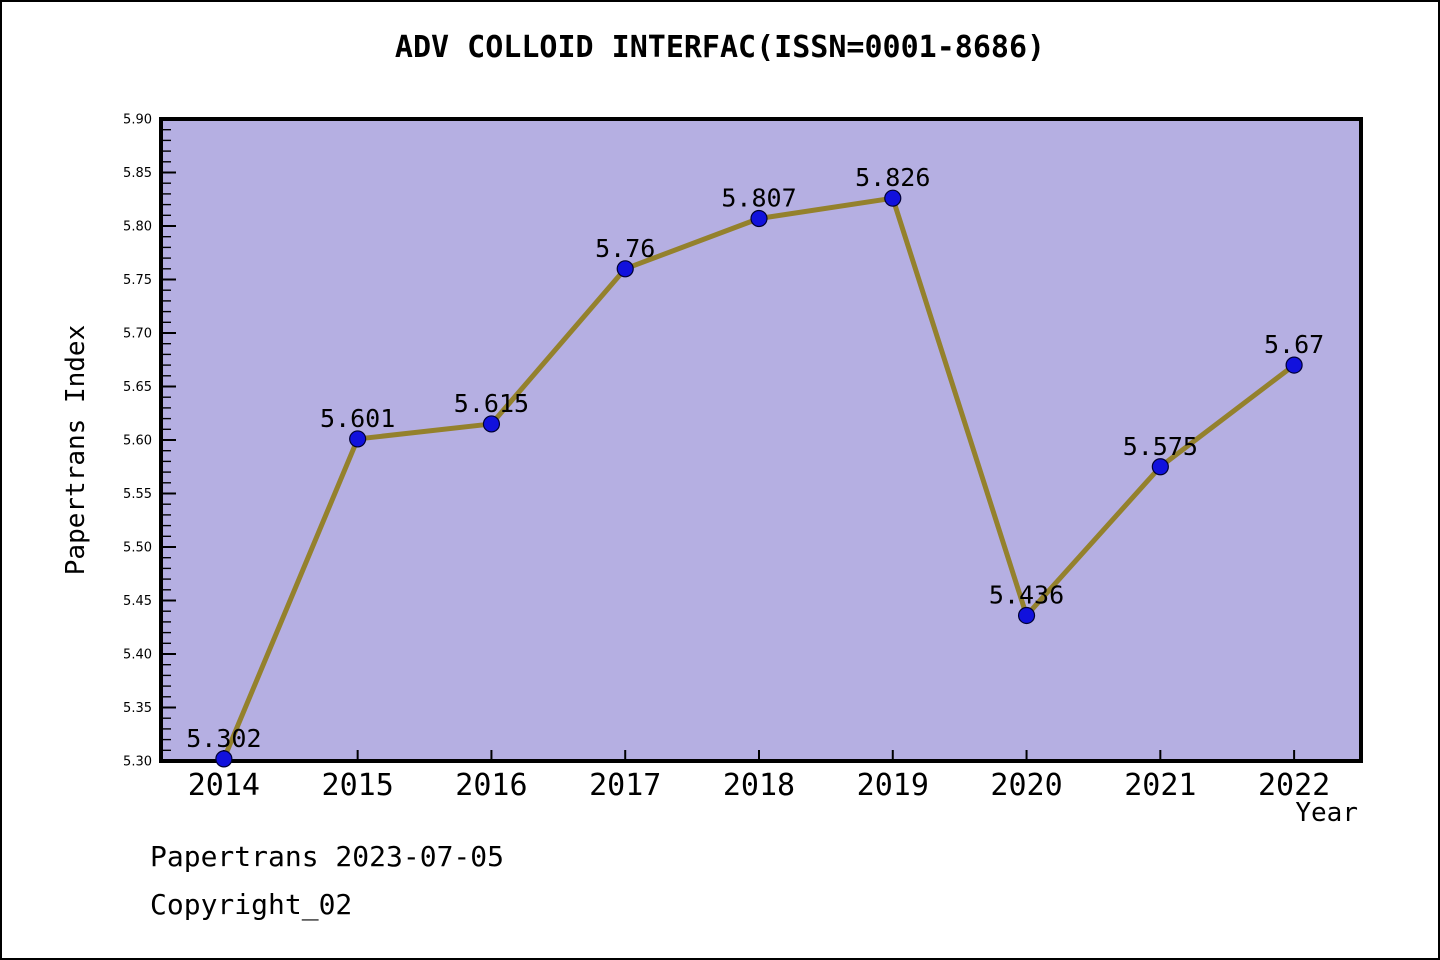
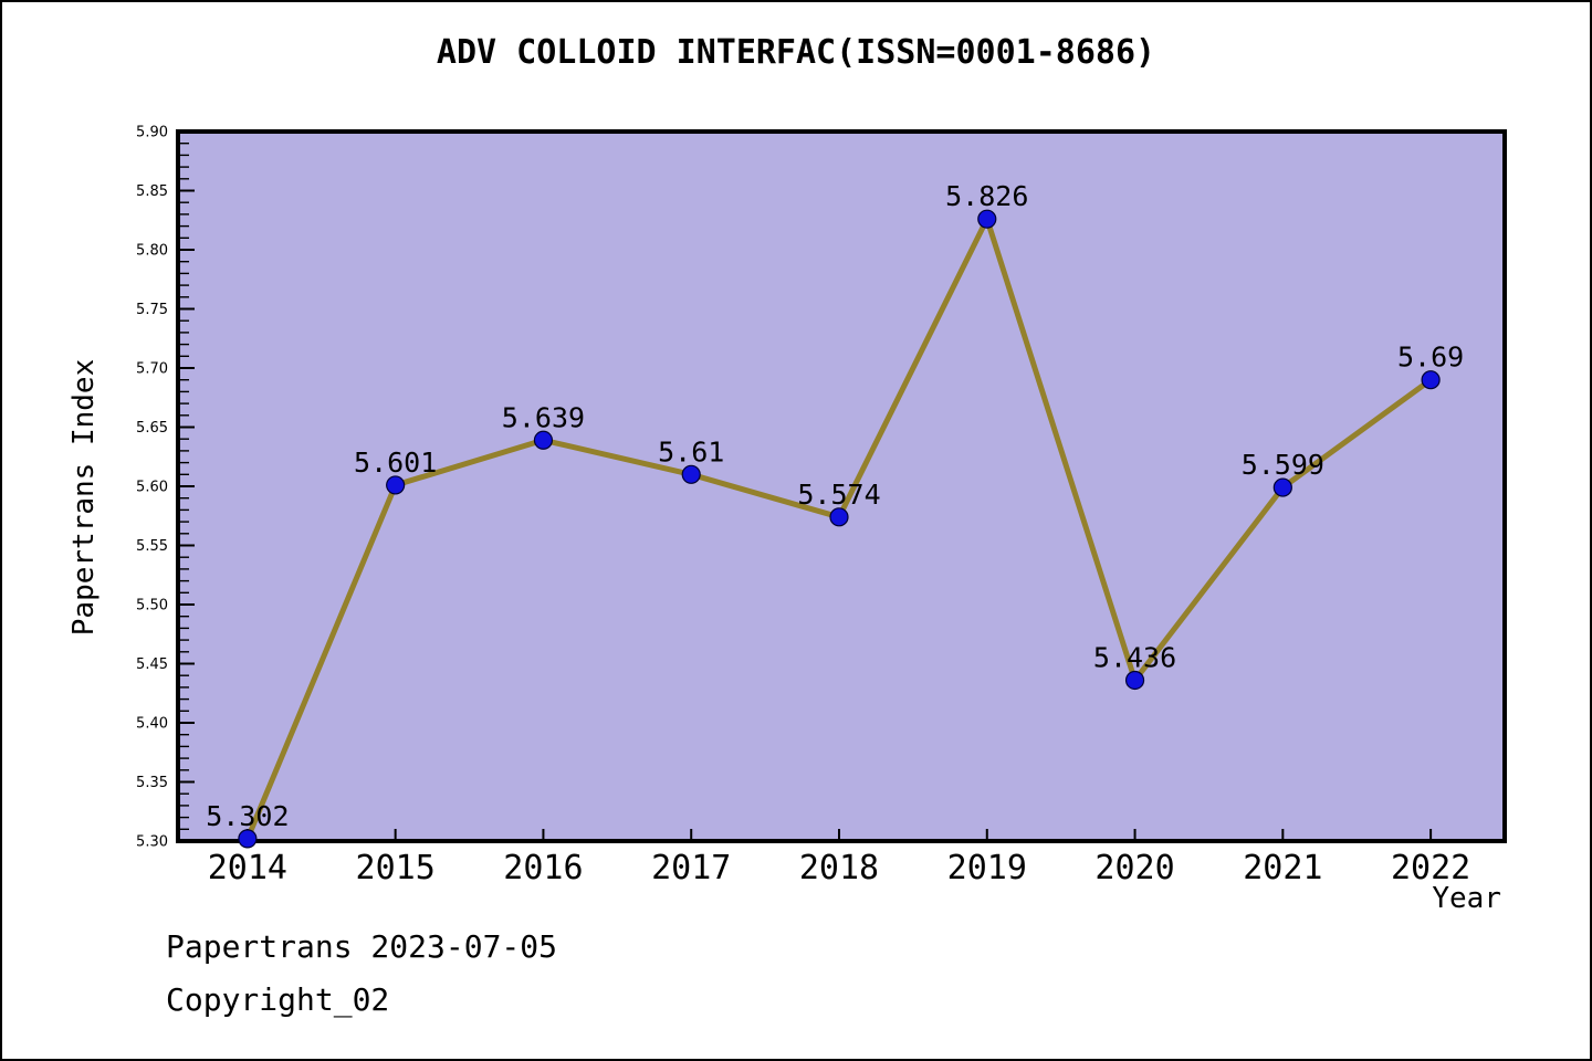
2016: 5.615 -> 5.639
2017: 5.76 -> 5.61
2018: 5.807 -> 5.574
2021: 5.575 -> 5.599
2022: 5.67 -> 5.69
